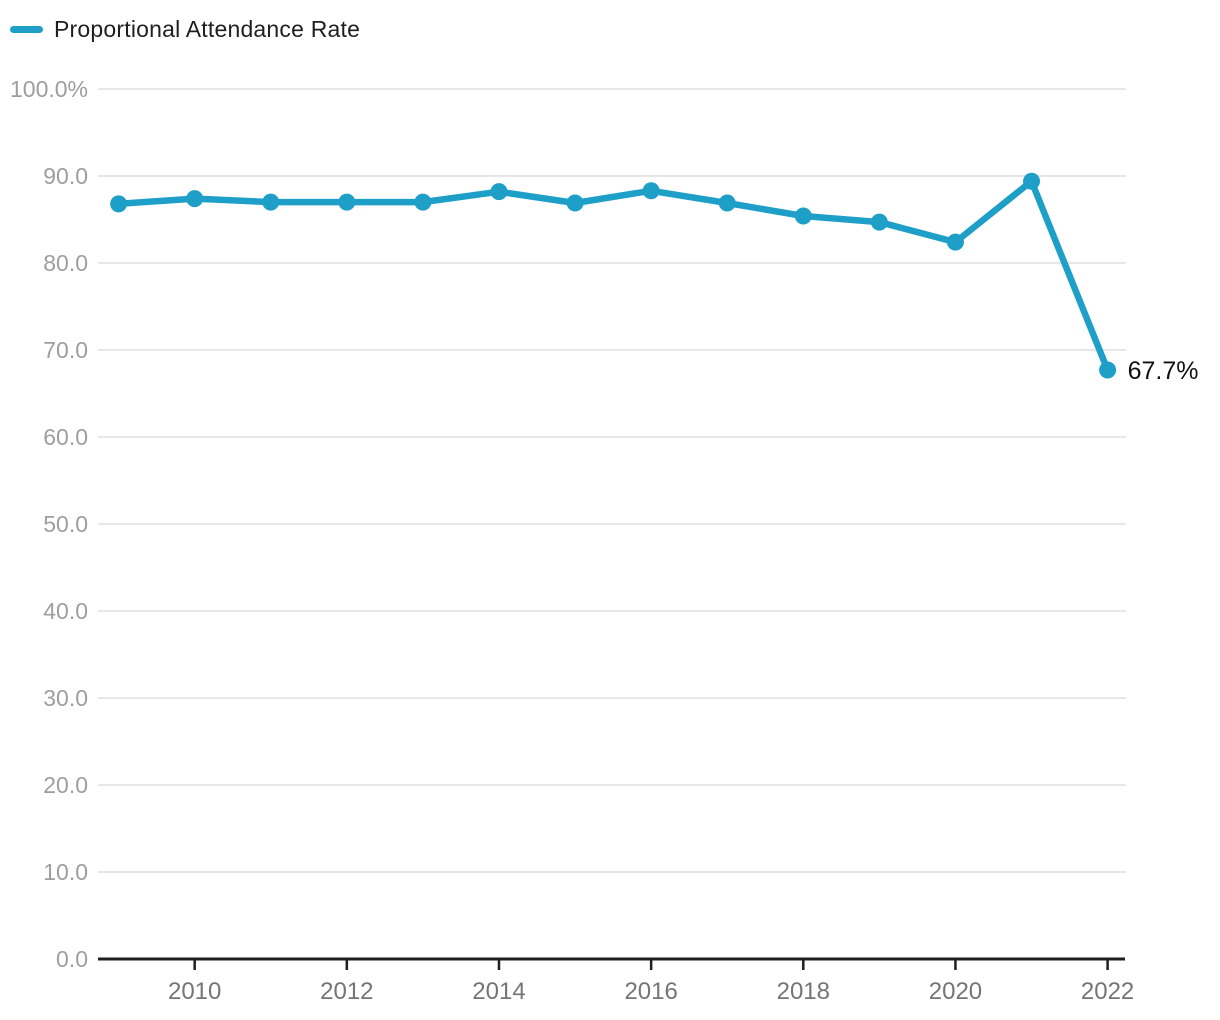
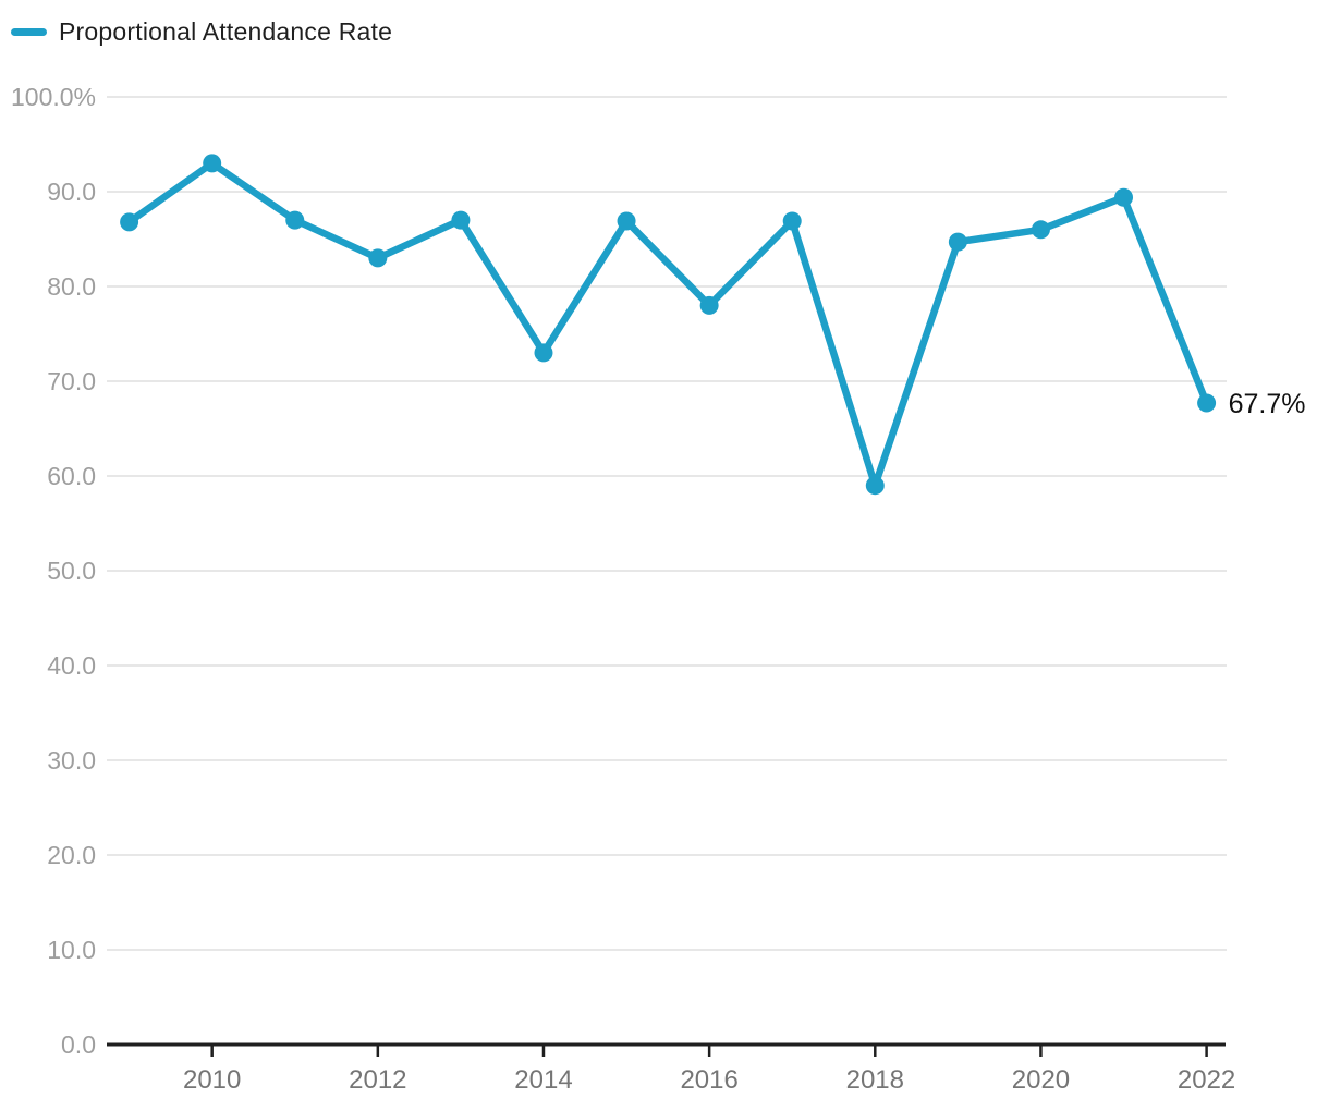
2010: 87% -> 93%
2012: 87% -> 83%
2014: 88% -> 73%
2016: 88% -> 78%
2018: 85% -> 59%
2020: 82% -> 86%
